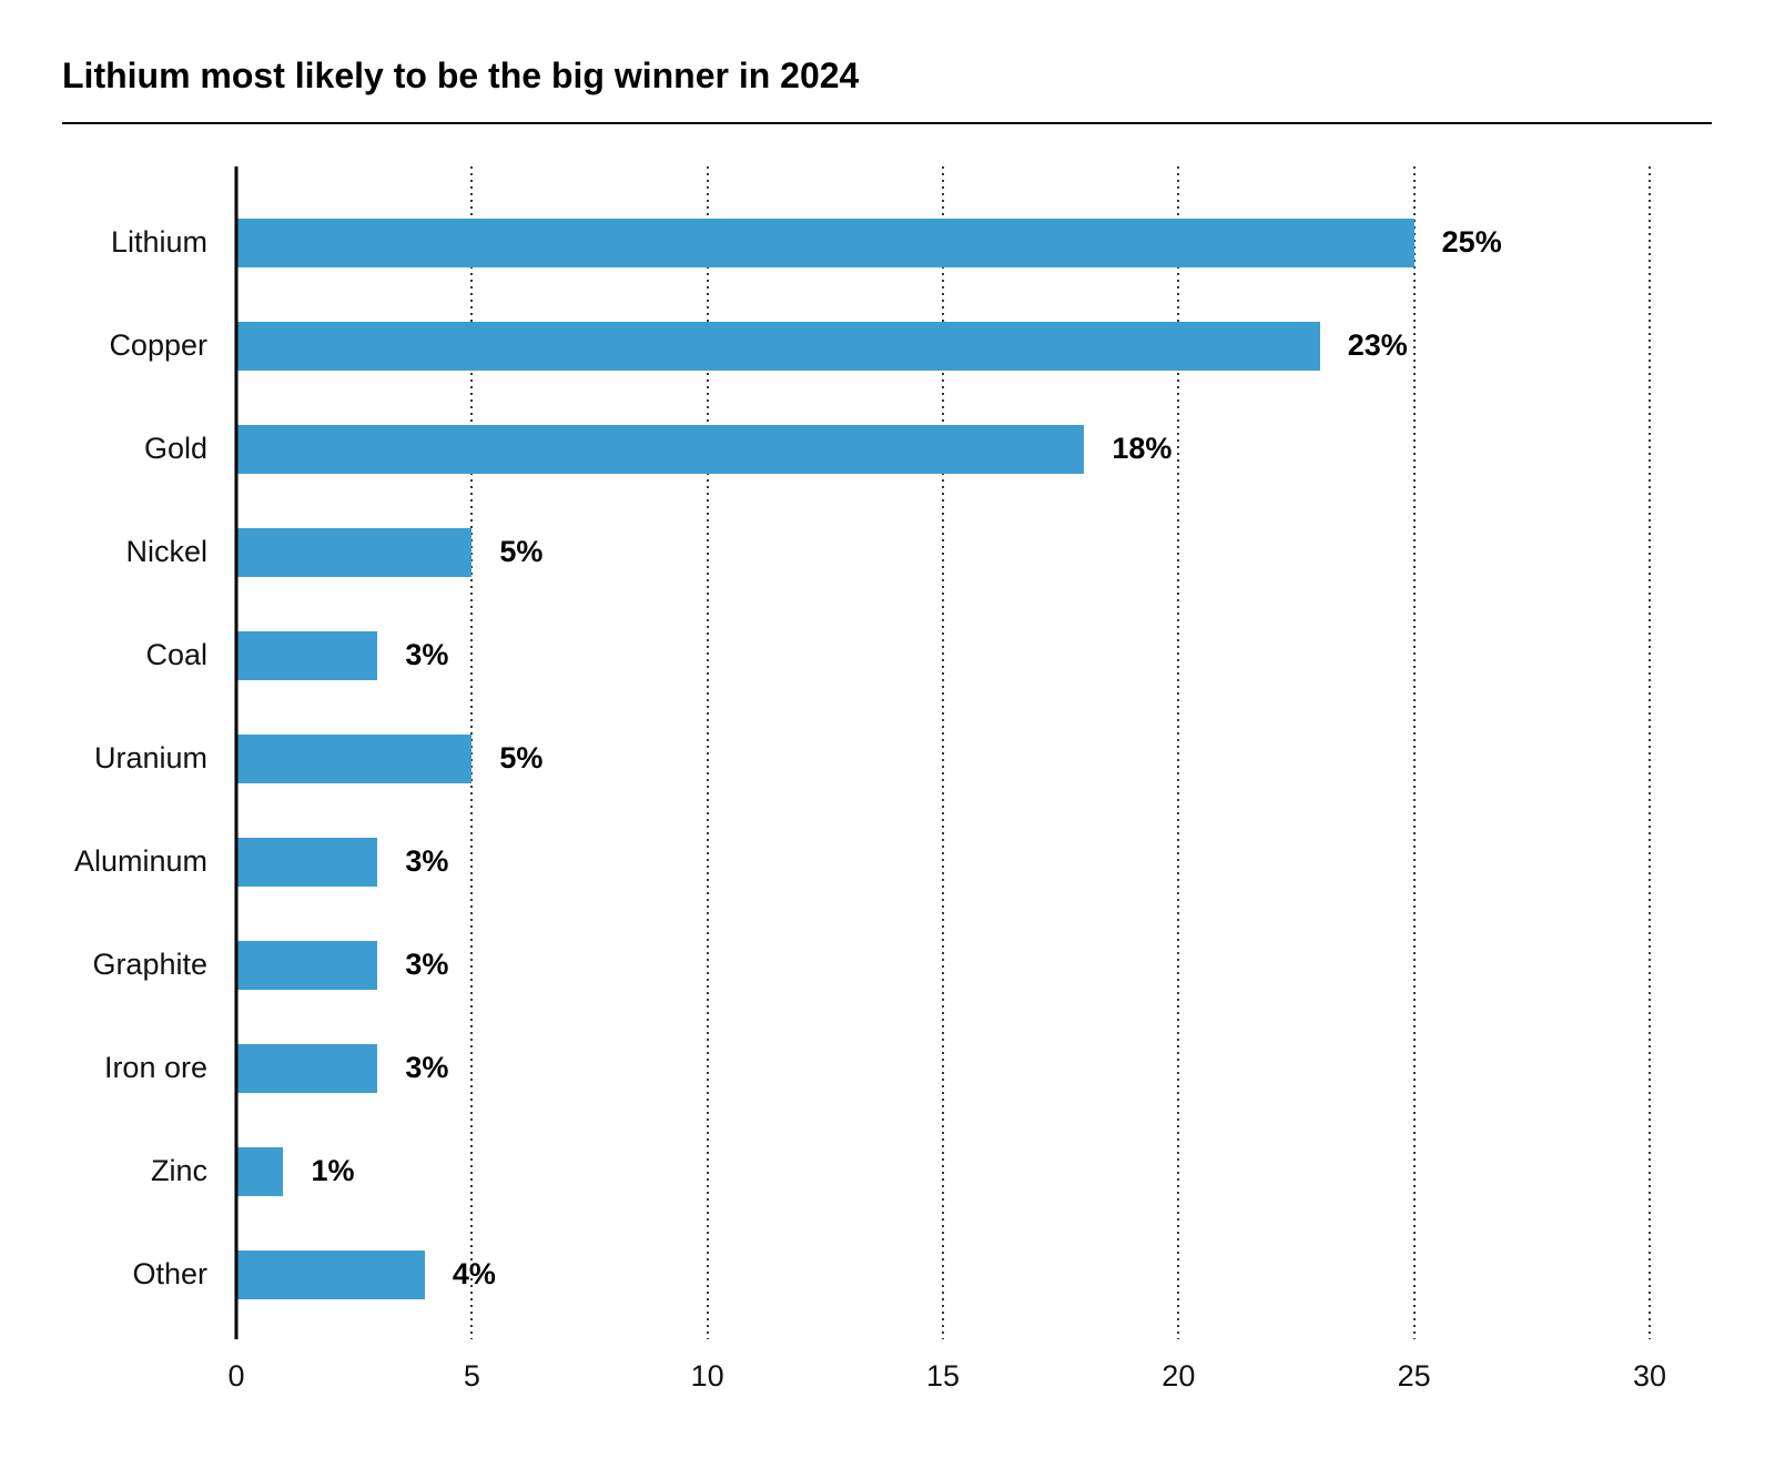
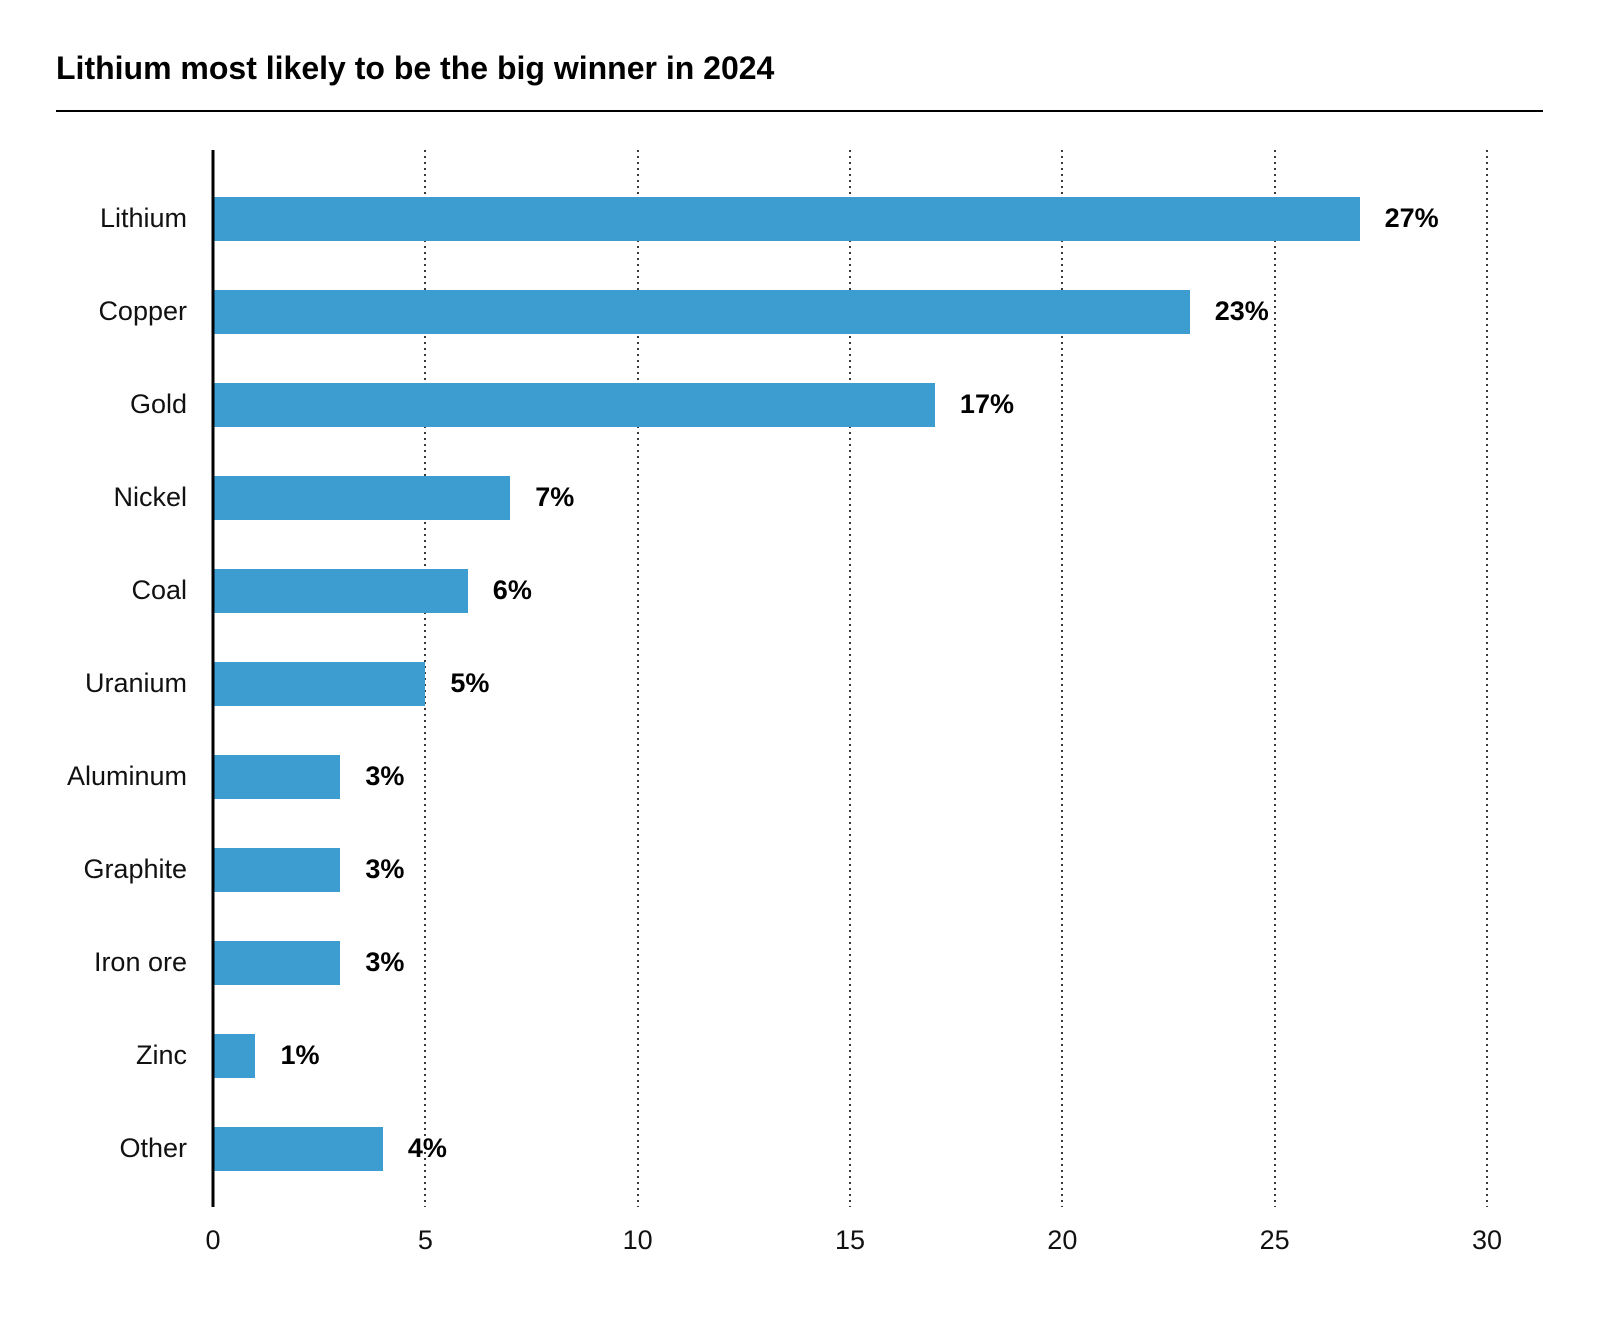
Lithium: 25% -> 27%
Gold: 18% -> 17%
Nickel: 5% -> 7%
Coal: 3% -> 6%
